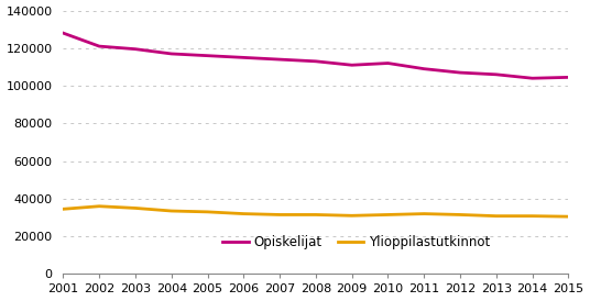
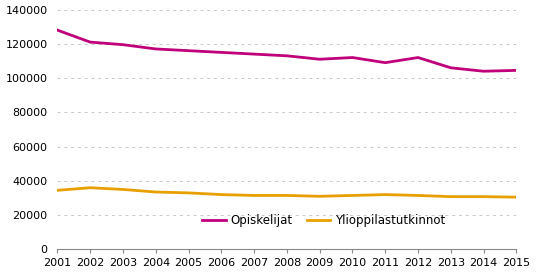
Opiskelijat/2012: 107000 -> 112000
